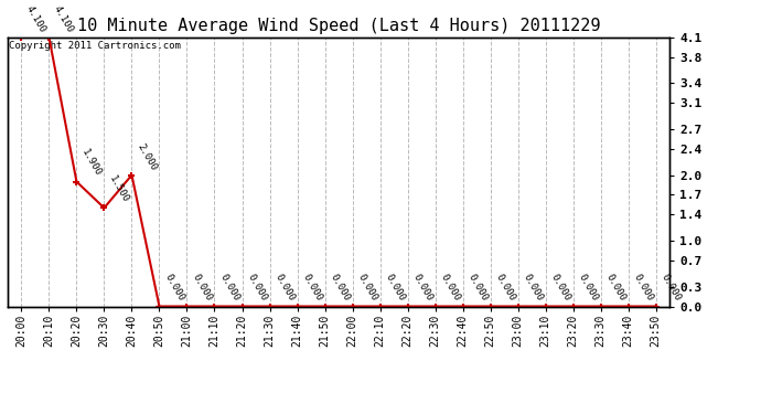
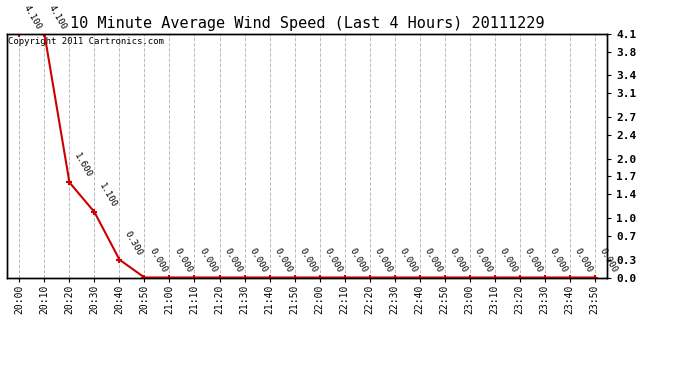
20:20: 1.900 -> 1.600
20:30: 1.500 -> 1.100
20:40: 2.000 -> 0.300
